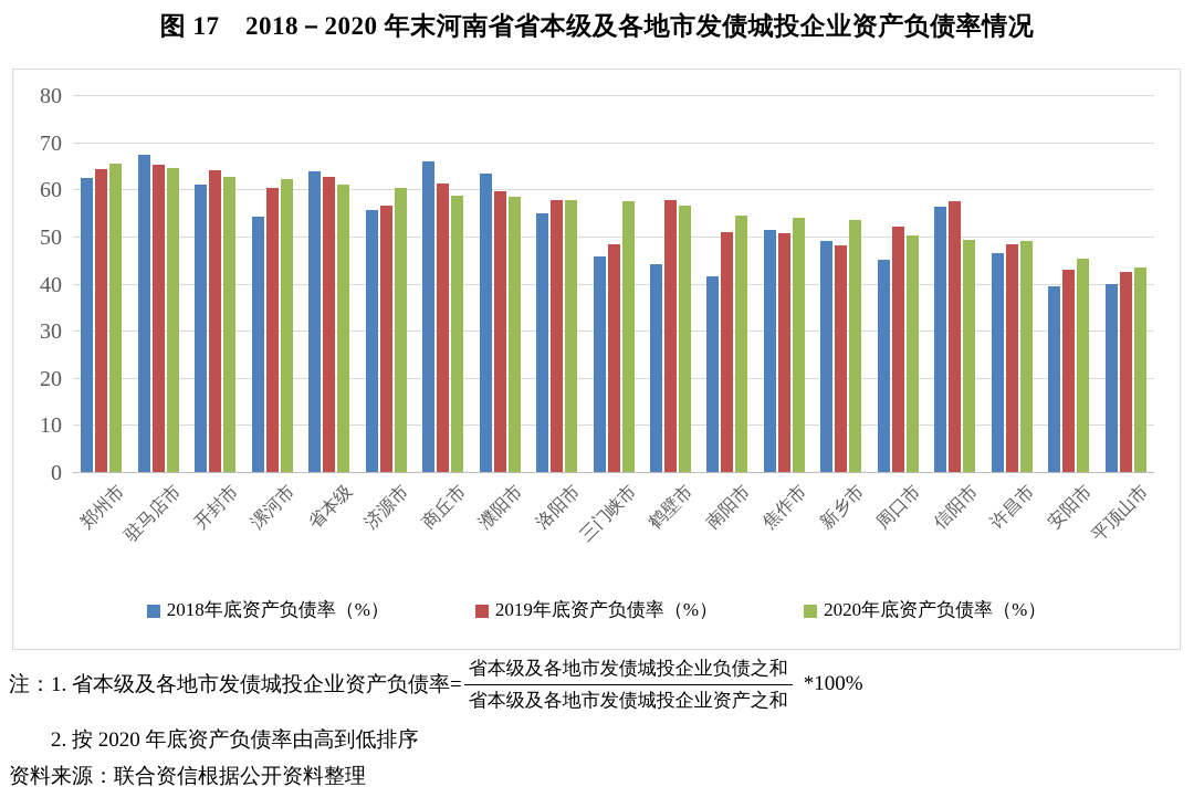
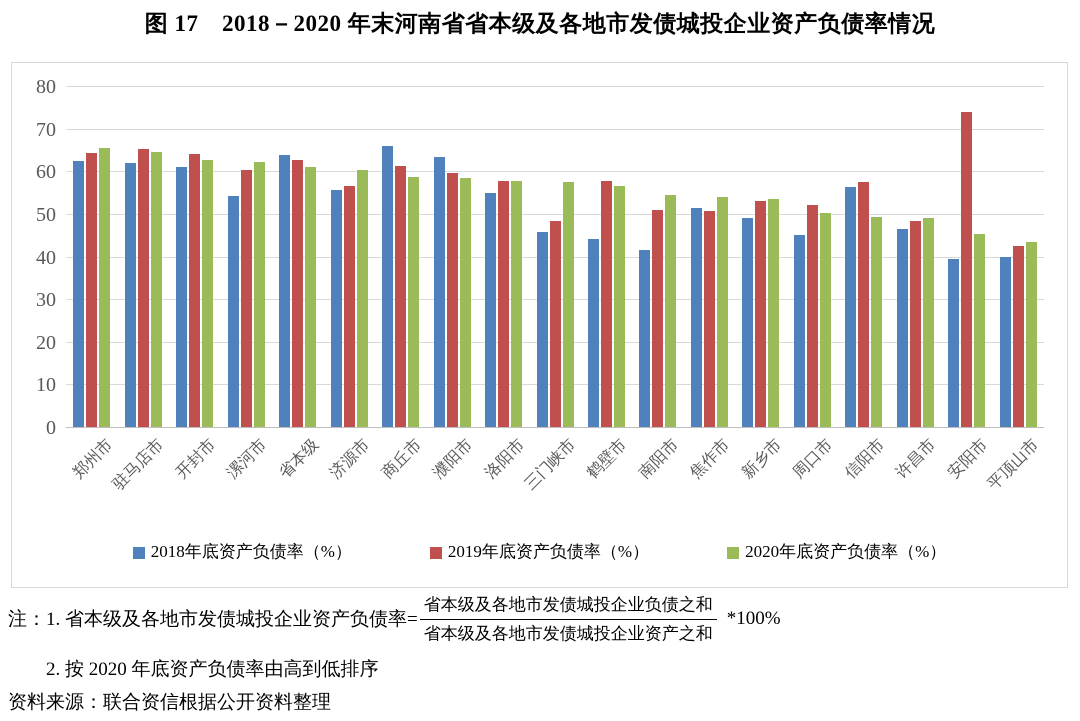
2018年底资产负债率（%）/驻马店市: 67 -> 62
2019年底资产负债率（%）/新乡市: 48 -> 53
2019年底资产负债率（%）/安阳市: 43 -> 74
